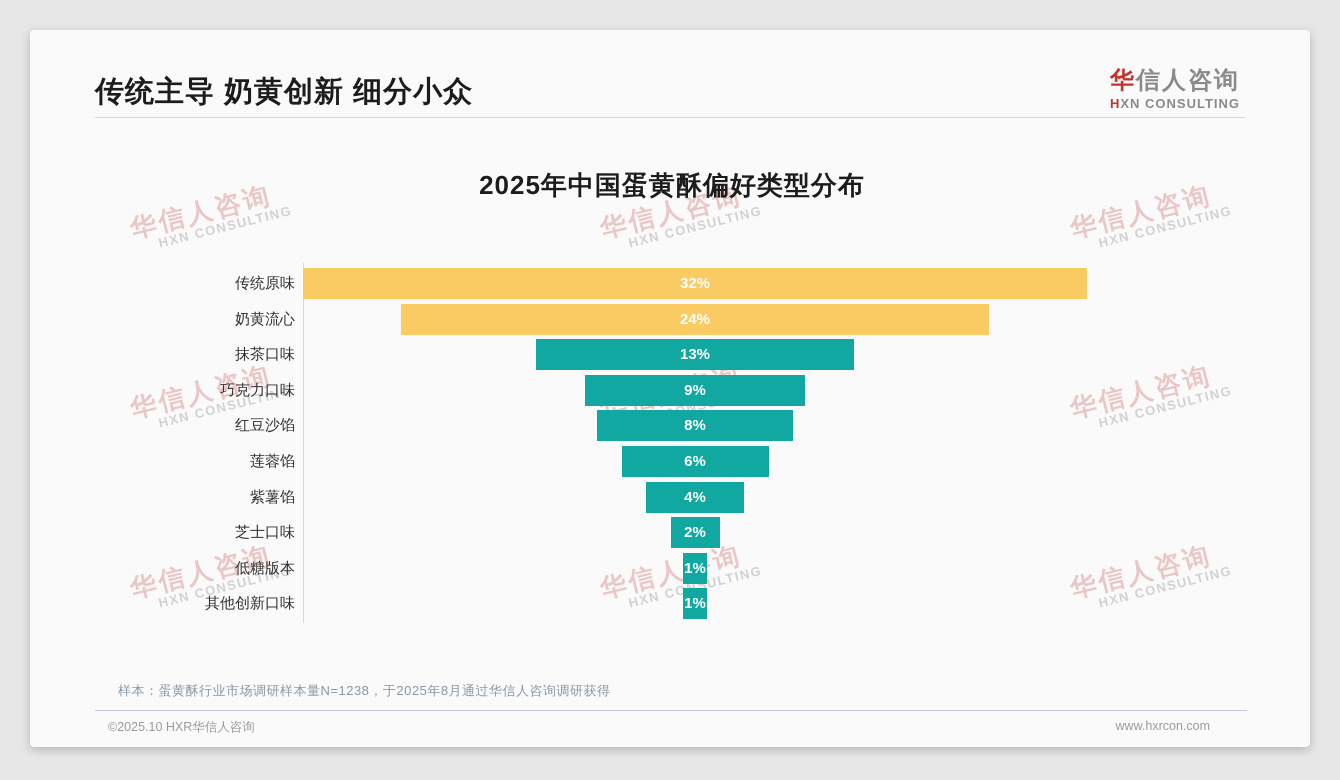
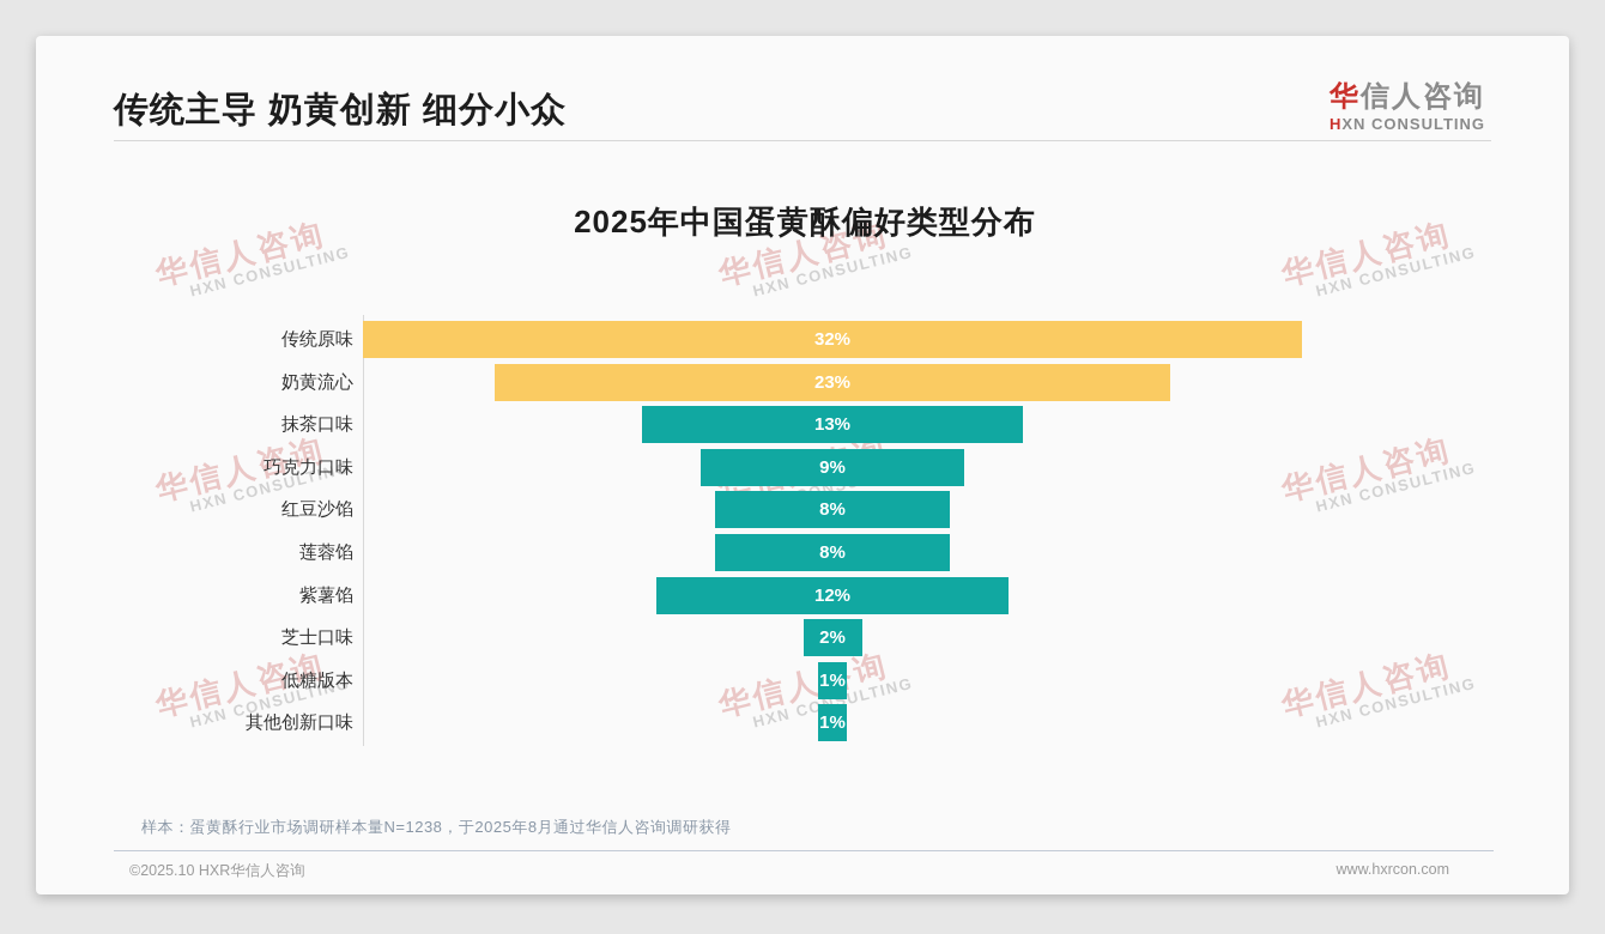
奶黄流心: 24% -> 23%
莲蓉馅: 6% -> 8%
紫薯馅: 4% -> 12%
